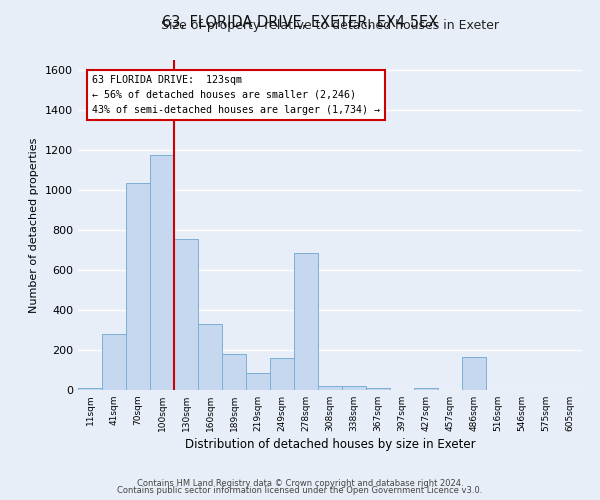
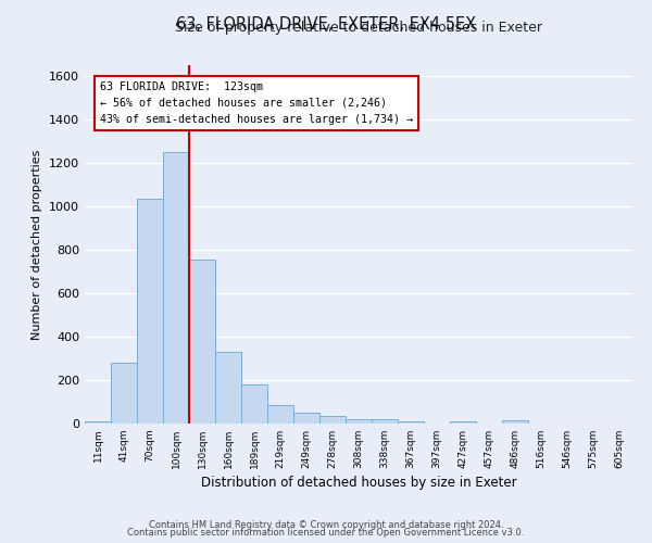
100sqm: 1175 -> 1250
249sqm: 160 -> 48
278sqm: 685 -> 35
486sqm: 165 -> 15
